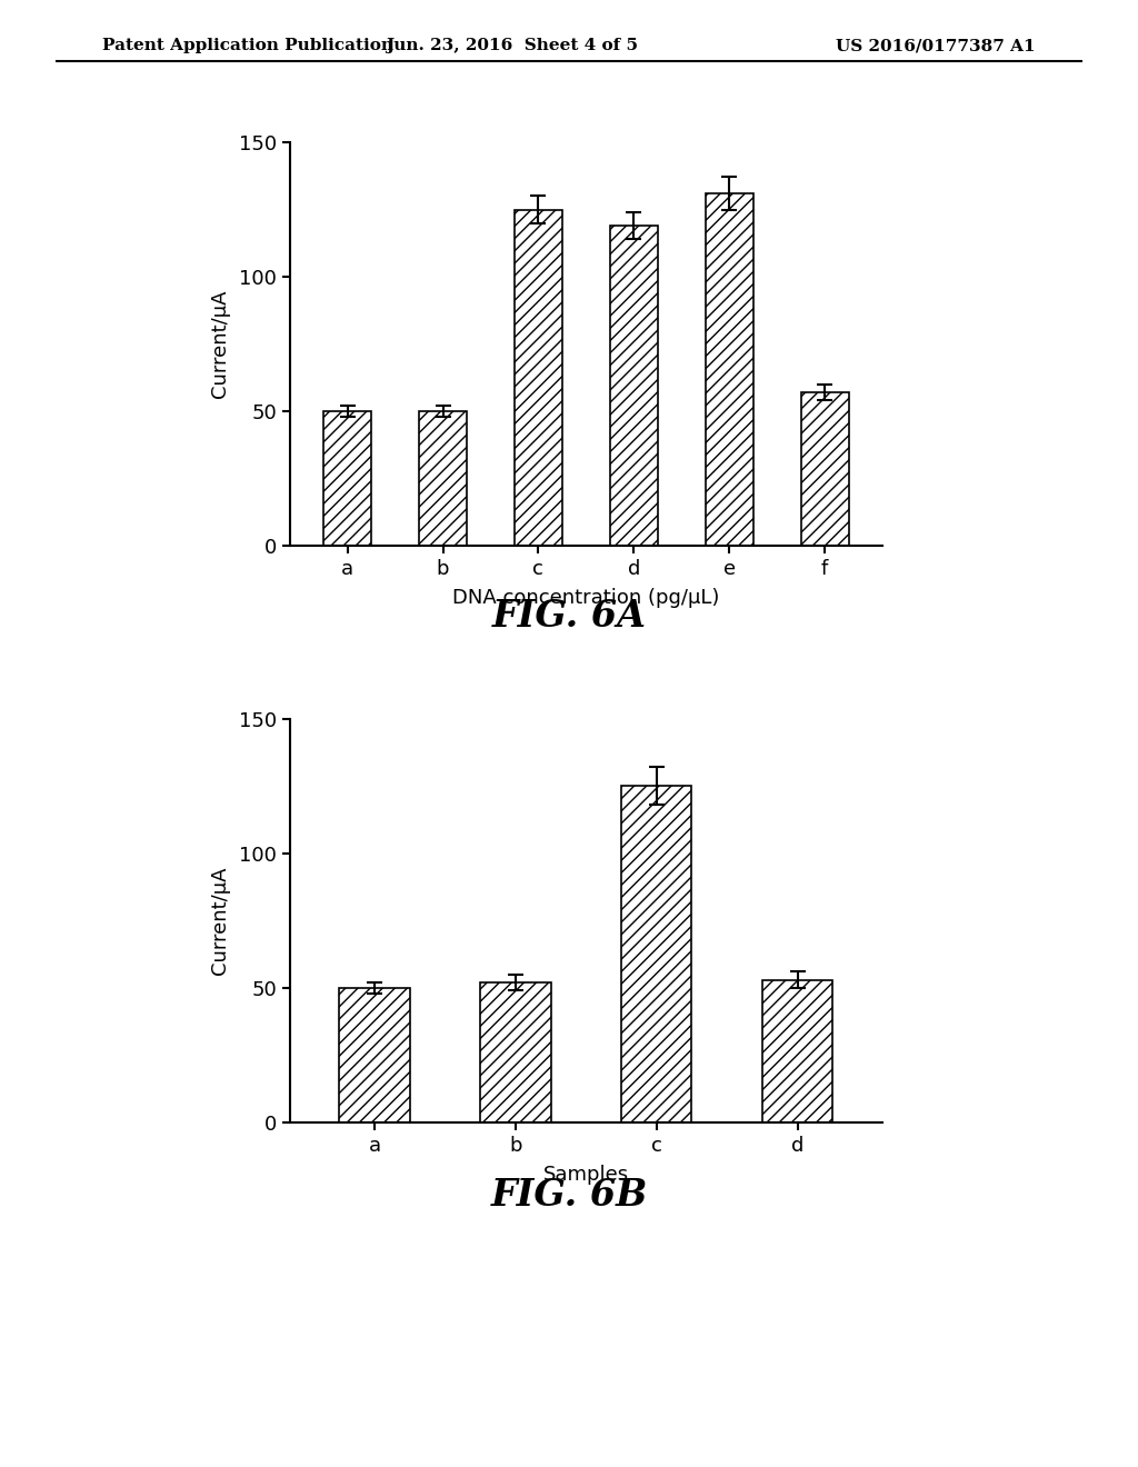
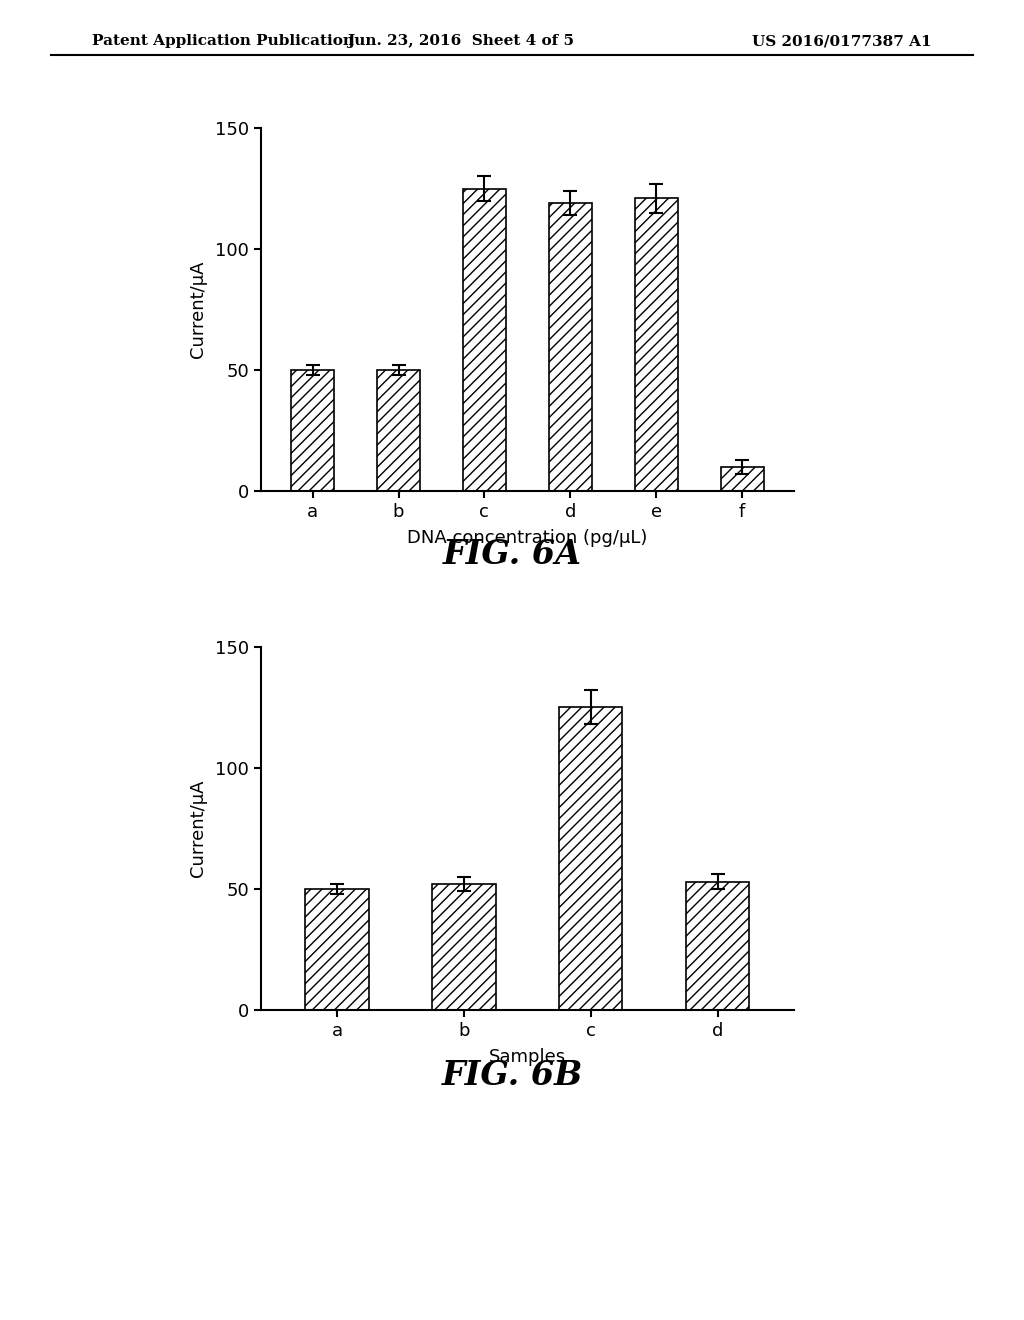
e: 131 -> 121
f: 57 -> 10
